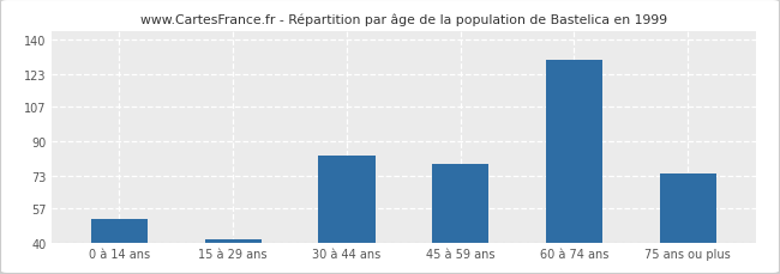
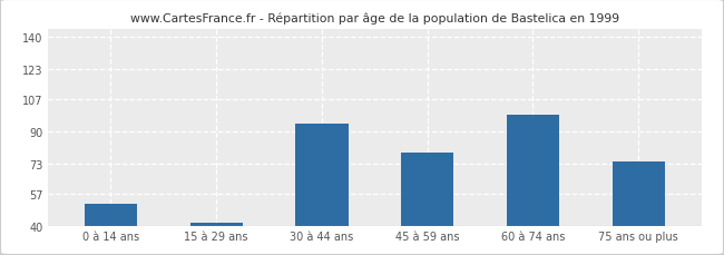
30 à 44 ans: 83 -> 94
60 à 74 ans: 130 -> 99
